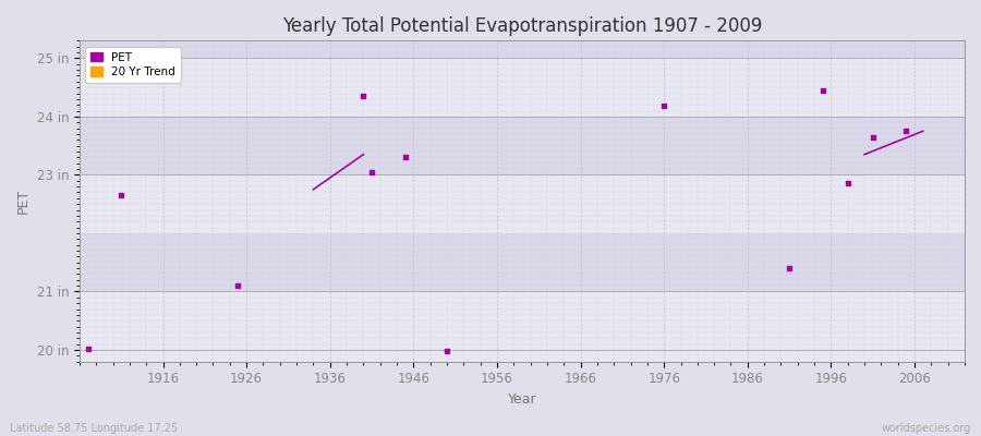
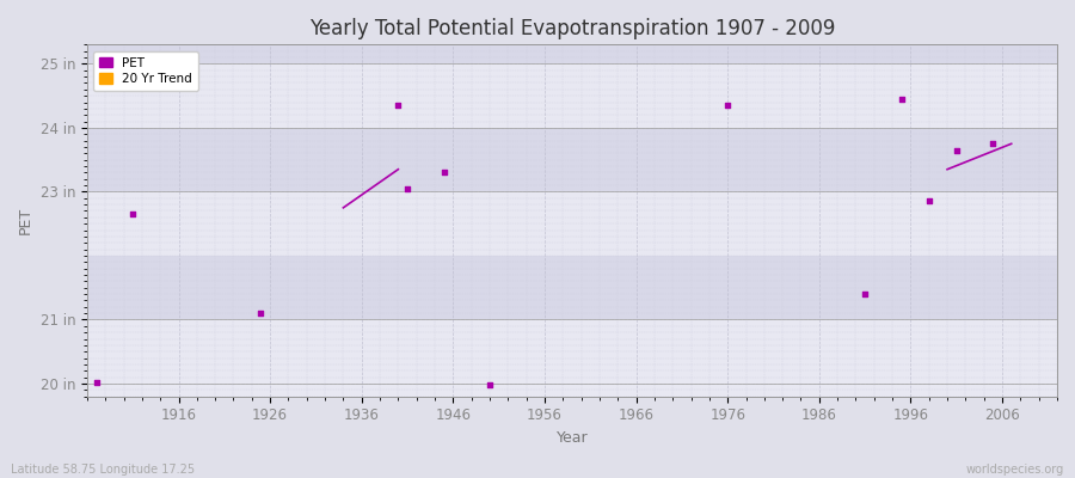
1976: 24.18 in -> 24.35 in
